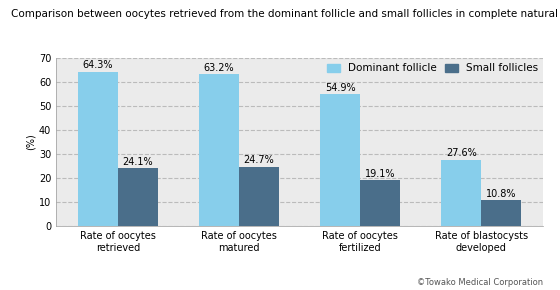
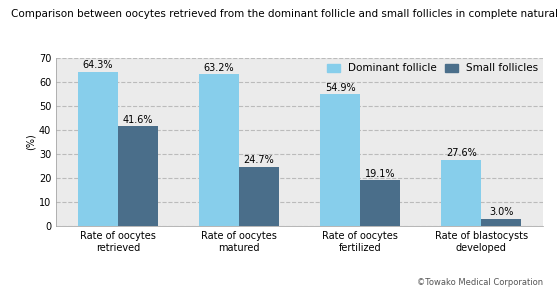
Small follicles/Rate of oocytes retrieved: 24.1% -> 41.6%
Small follicles/Rate of blastocysts developed: 10.8% -> 3.0%
